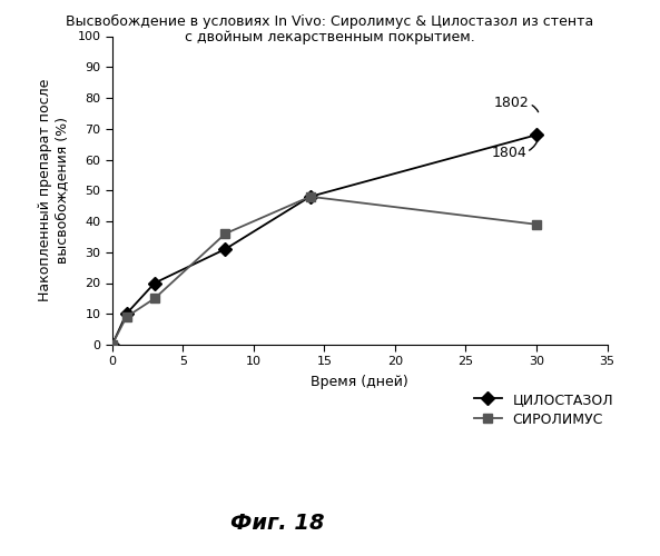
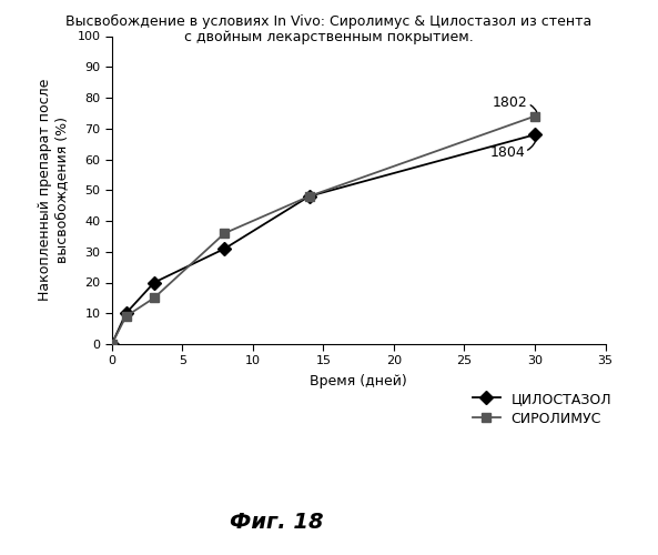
СИРОЛИМУС/30: 39 -> 74
